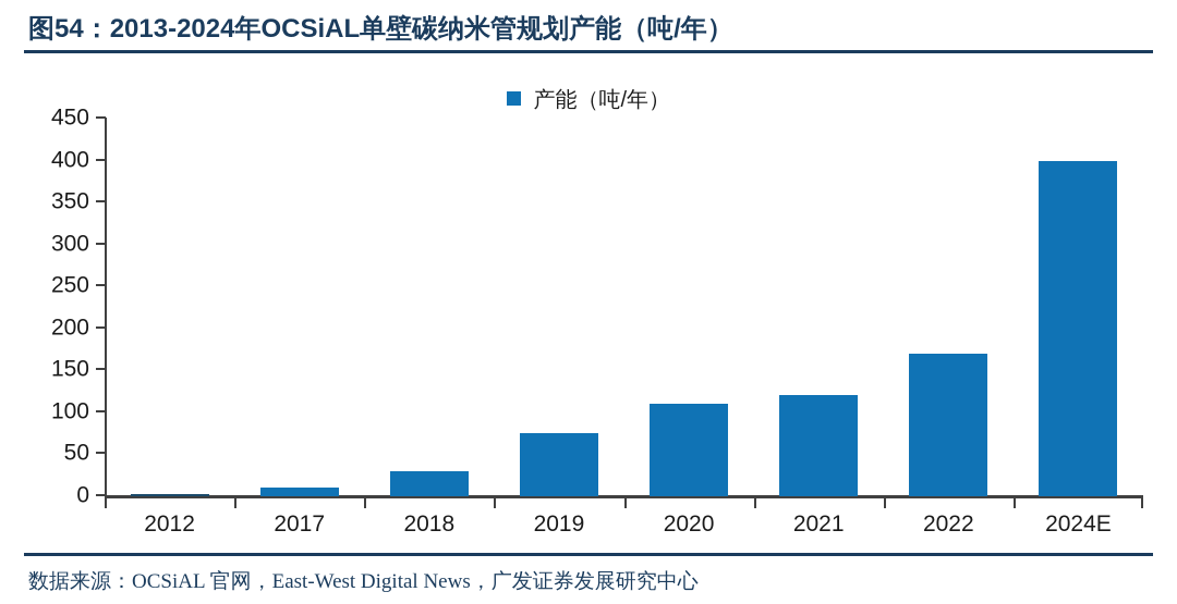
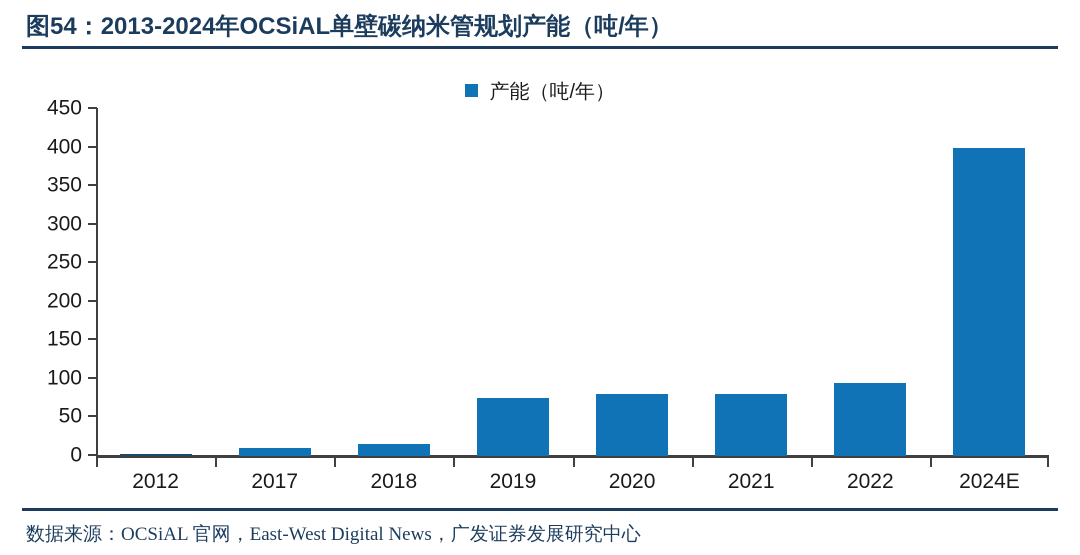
2018: 30 -> 20
2020: 110 -> 80
2021: 120 -> 80
2022: 170 -> 100
